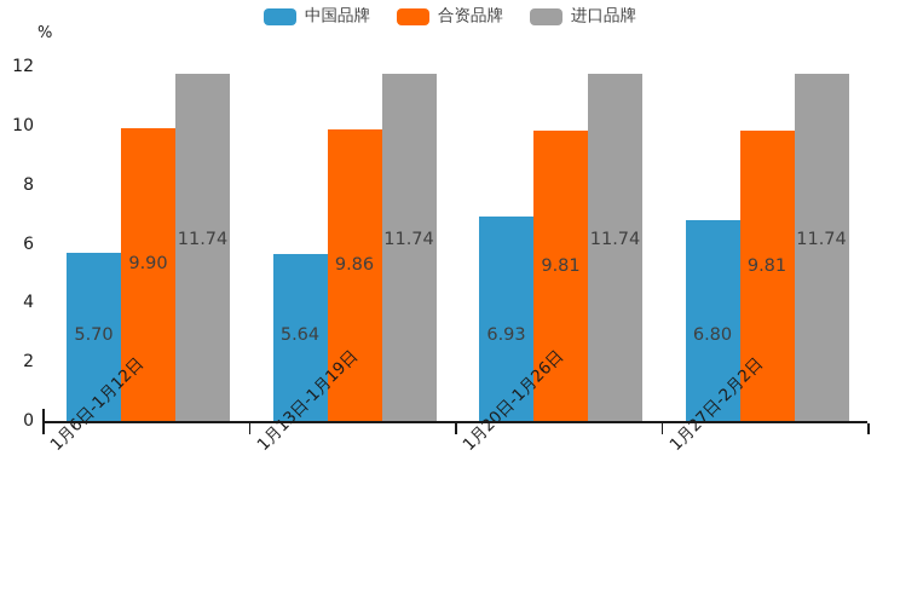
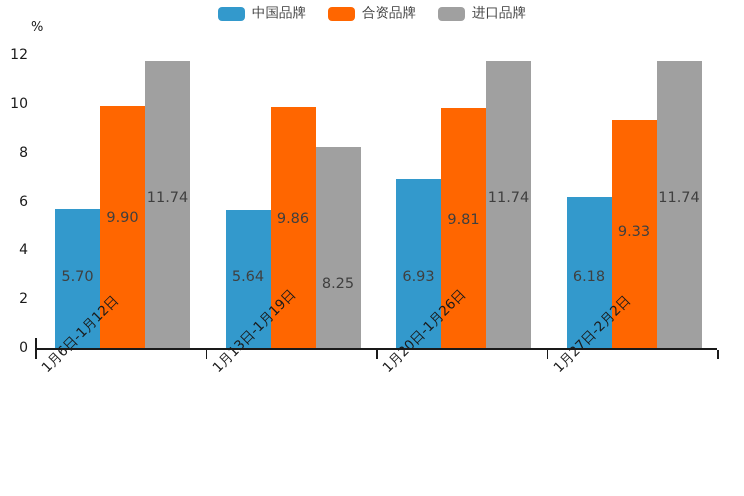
进口品牌/1月13日-1月19日: 11.74 -> 8.25
中国品牌/1月27日-2月2日: 6.80 -> 6.18
合资品牌/1月27日-2月2日: 9.81 -> 9.33
